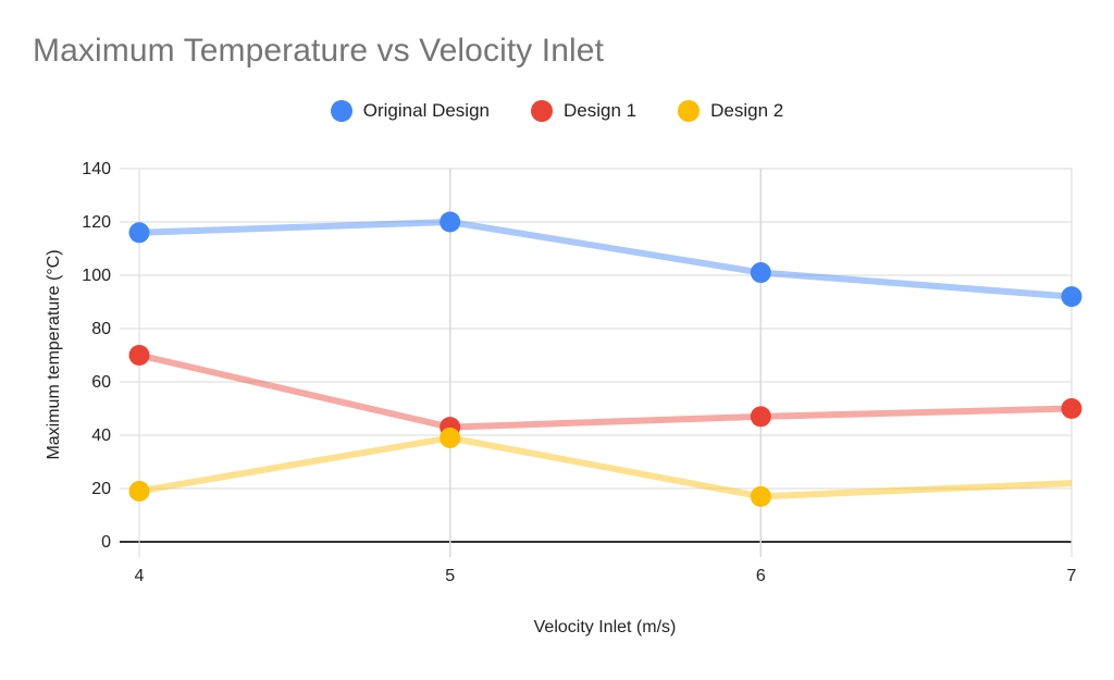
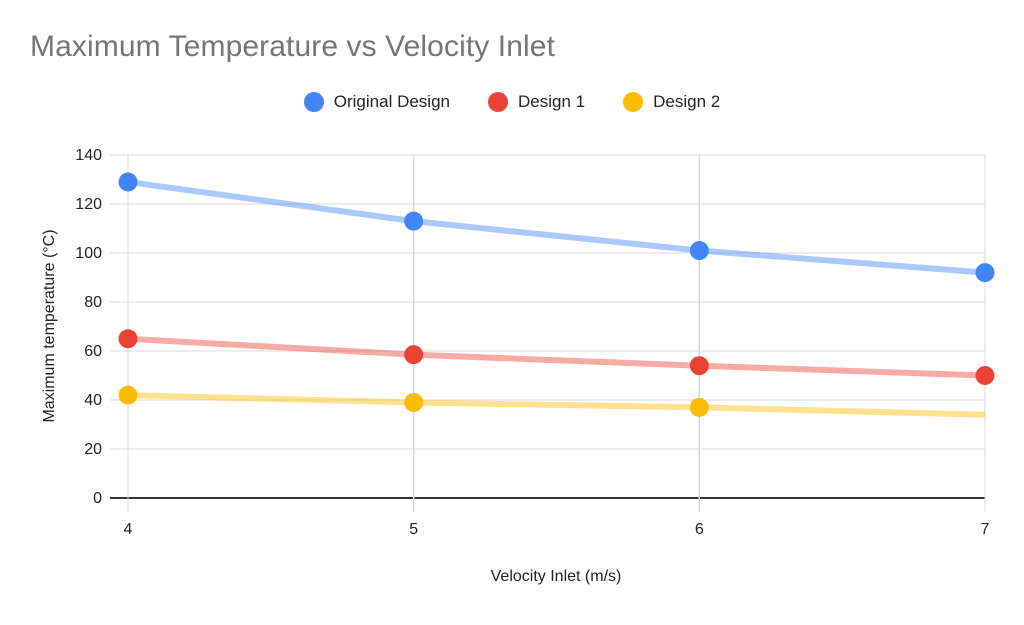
Original Design/4: 116 -> 129
Design 1/4: 70 -> 65
Design 2/4: 19 -> 42
Original Design/5: 120 -> 113
Design 1/5: 43 -> 58
Design 1/6: 47 -> 54
Design 2/6: 17 -> 37
Design 2/7: 22 -> 34
